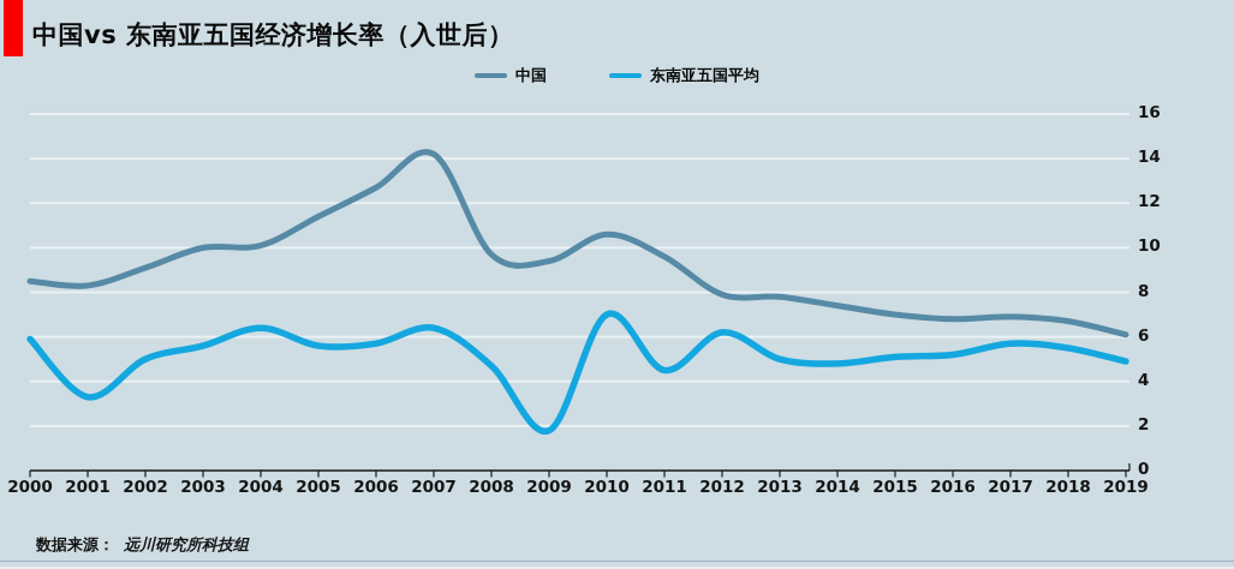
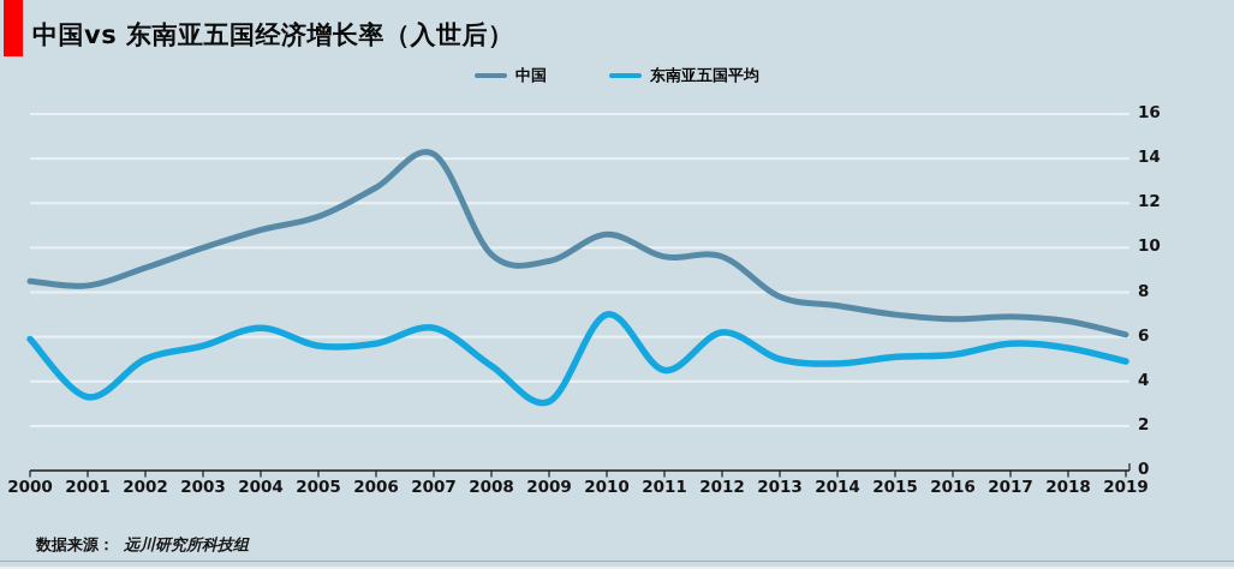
中国/2004: 10.1 -> 10.8
东南亚五国平均/2009: 1.8 -> 3.1
中国/2012: 7.9 -> 9.6
